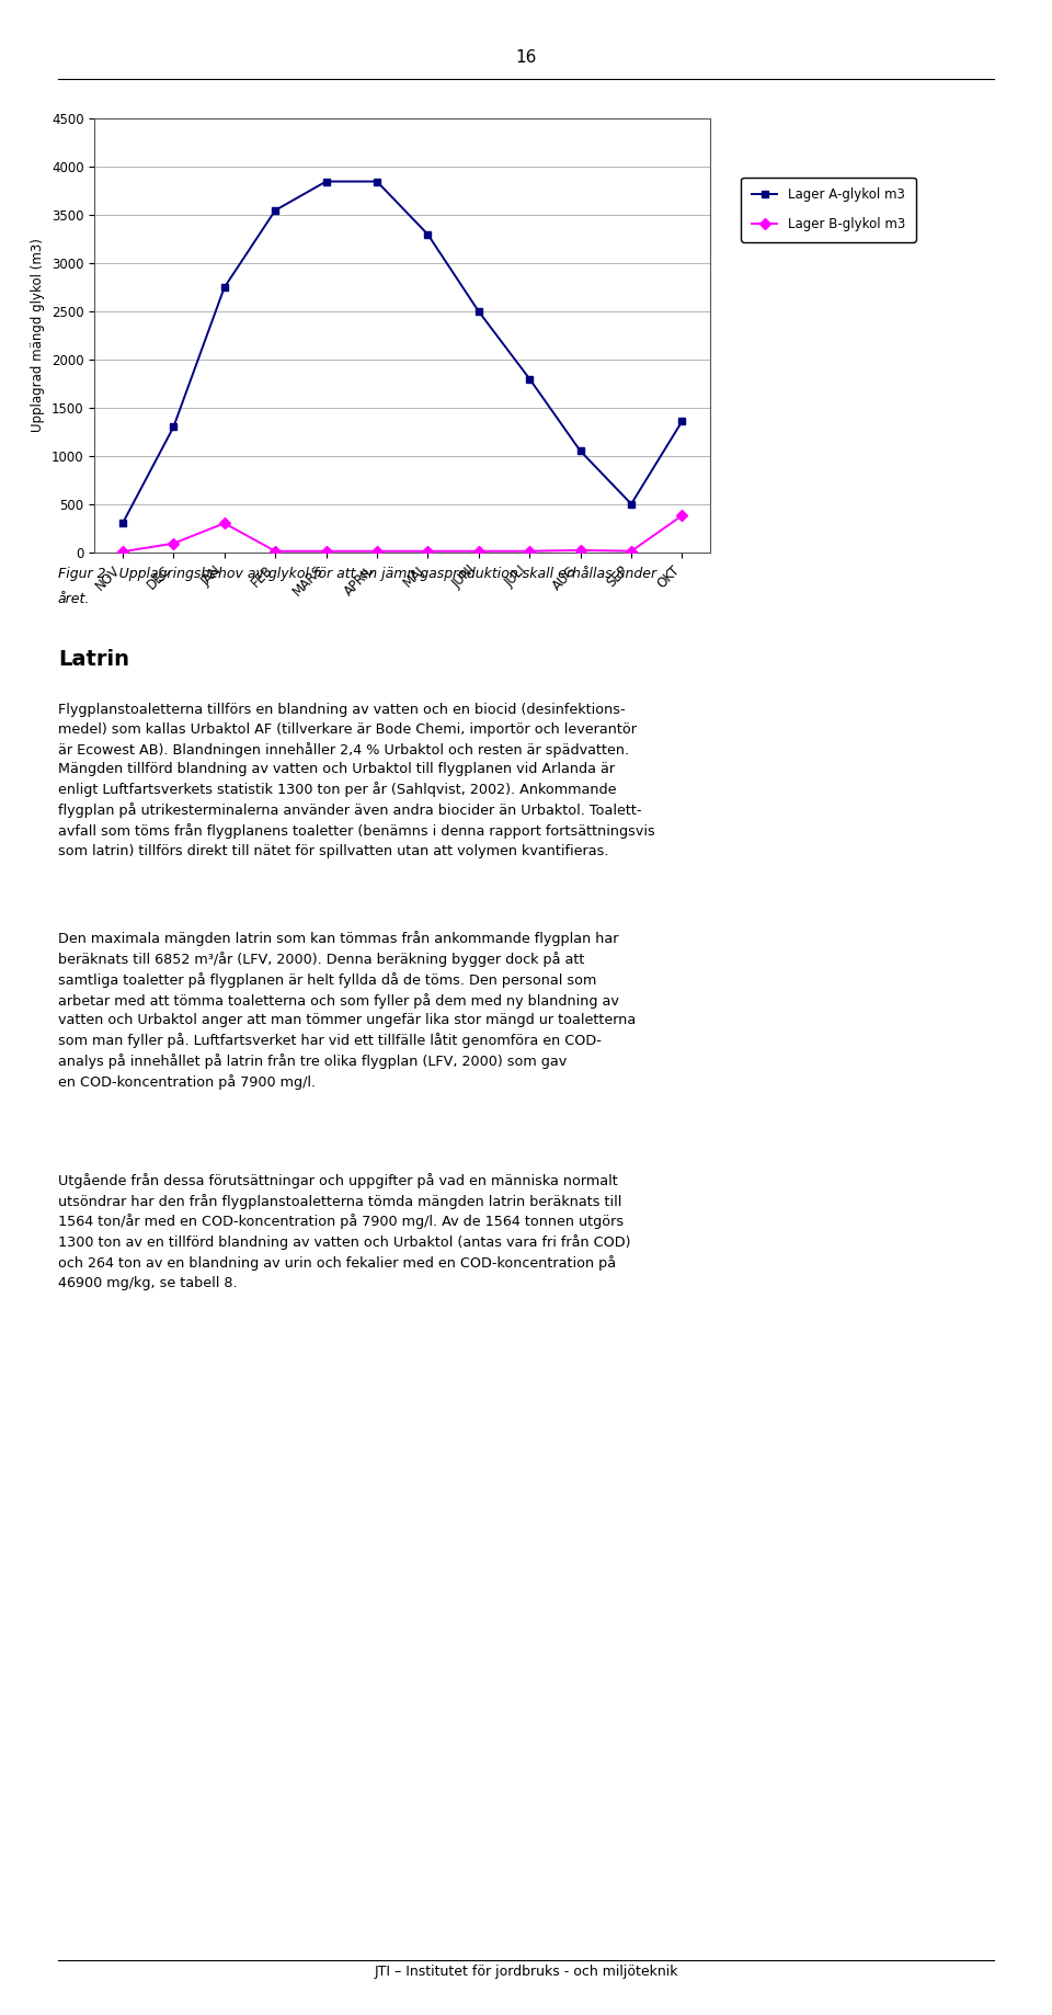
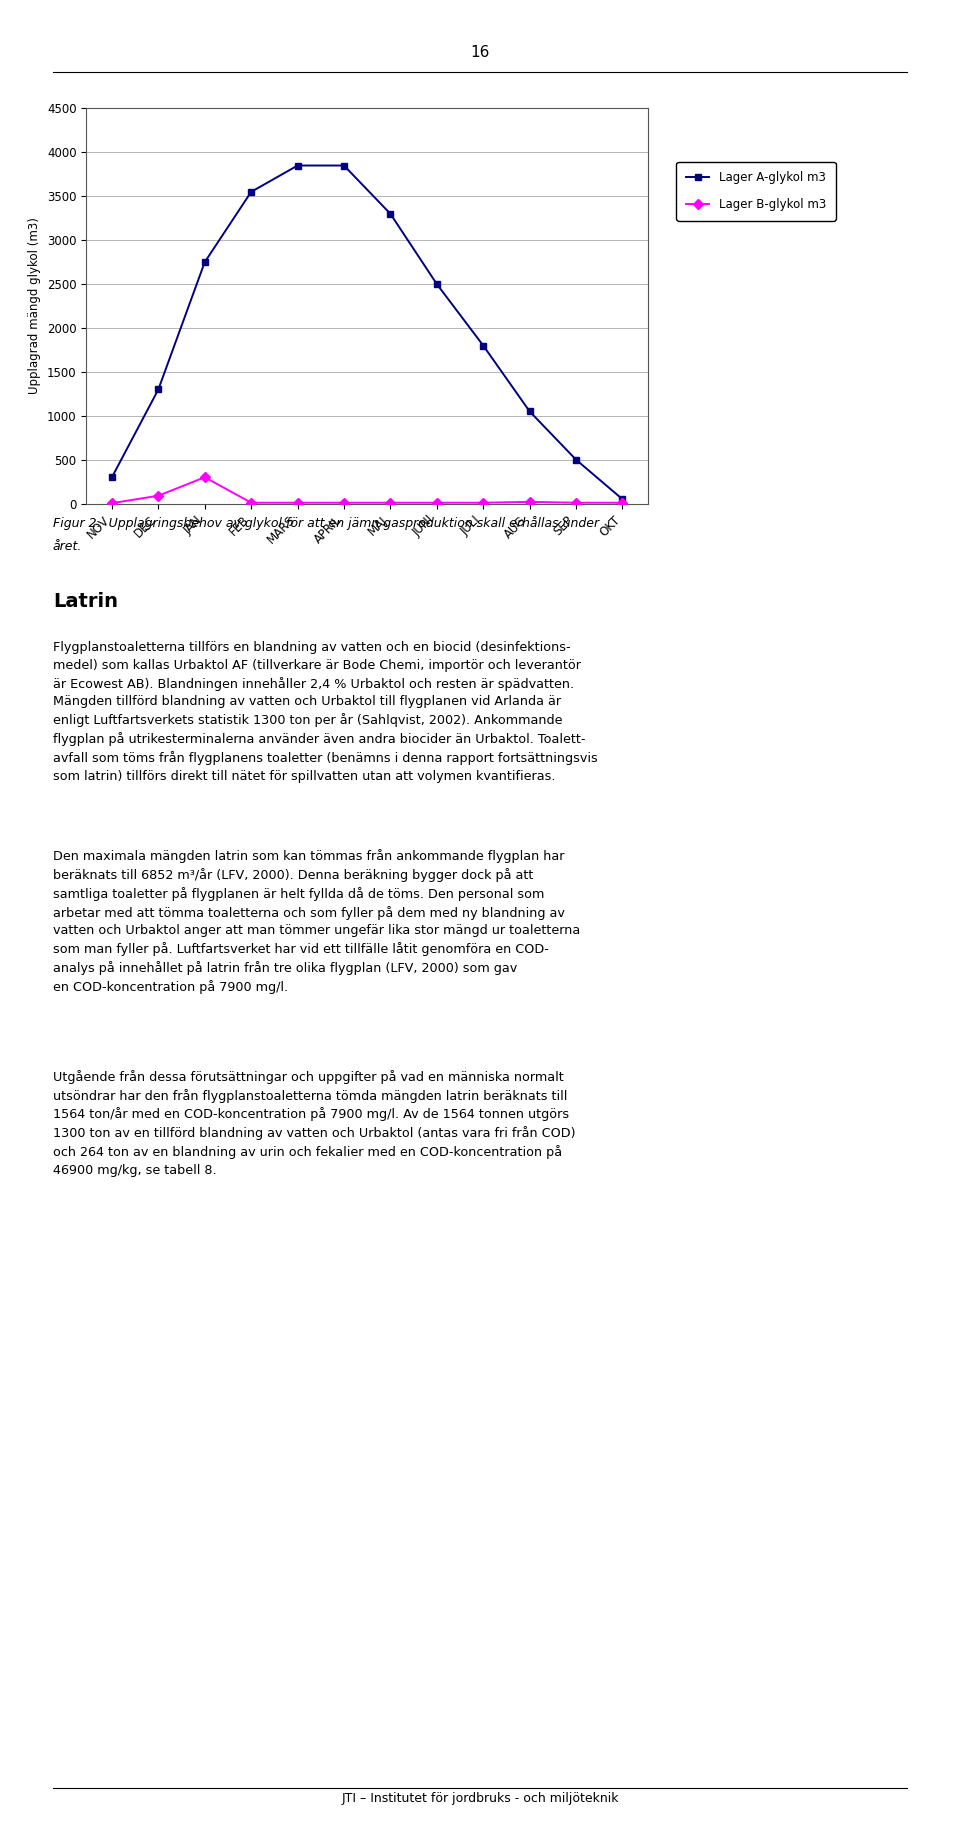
Lager A-glykol m3/OKT: 1360 -> 50
Lager B-glykol m3/OKT: 380 -> 10
